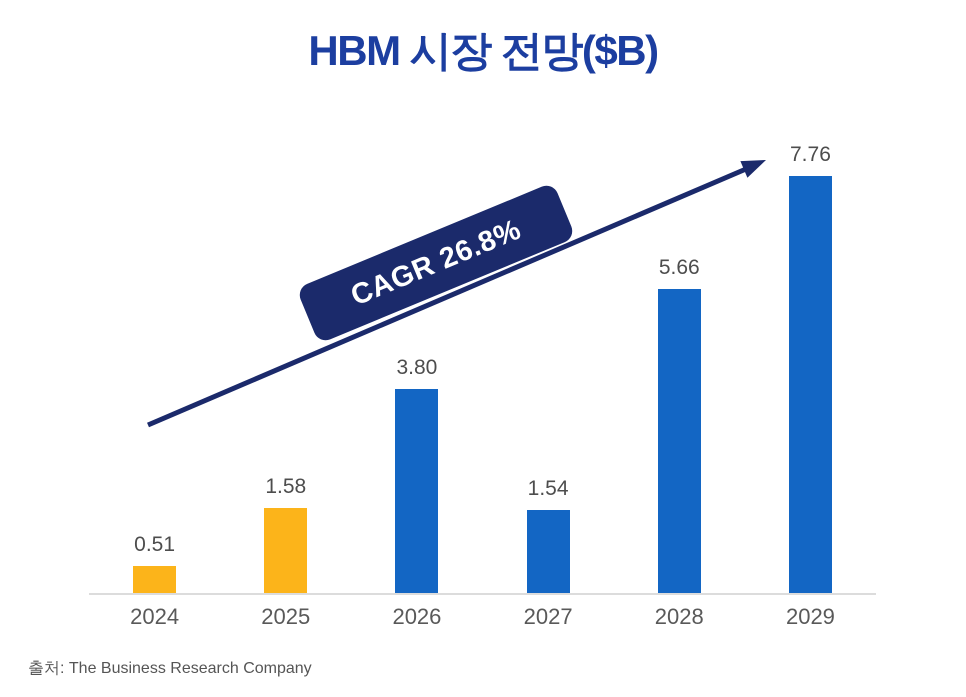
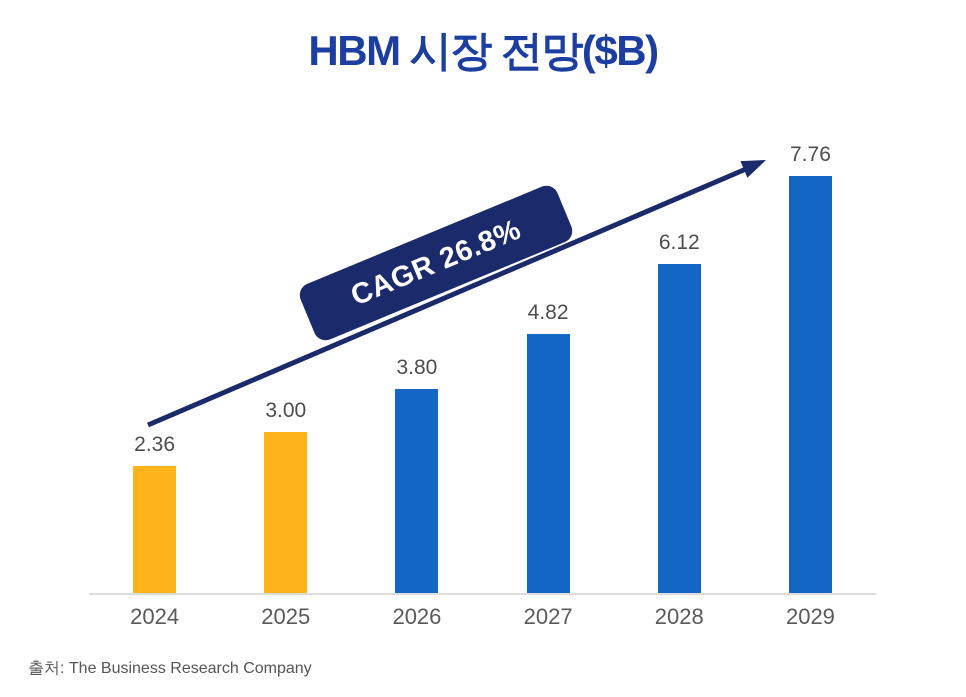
2024: 0.51 -> 2.36
2025: 1.58 -> 3.00
2027: 1.54 -> 4.82
2028: 5.66 -> 6.12
